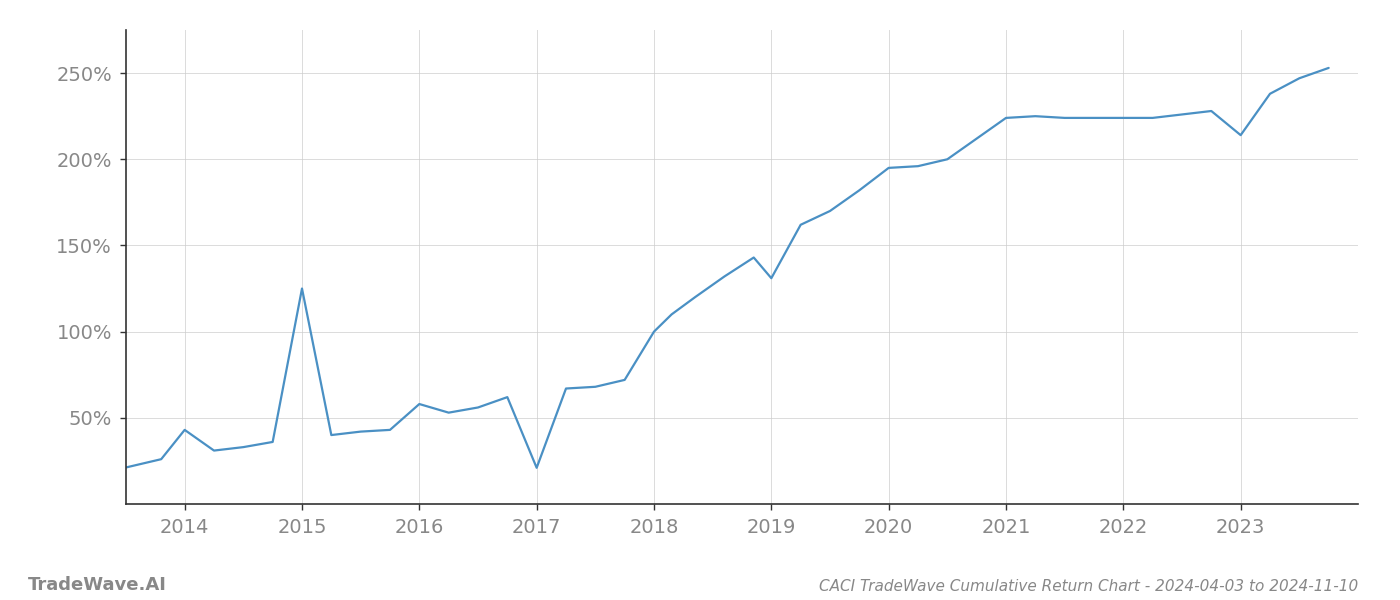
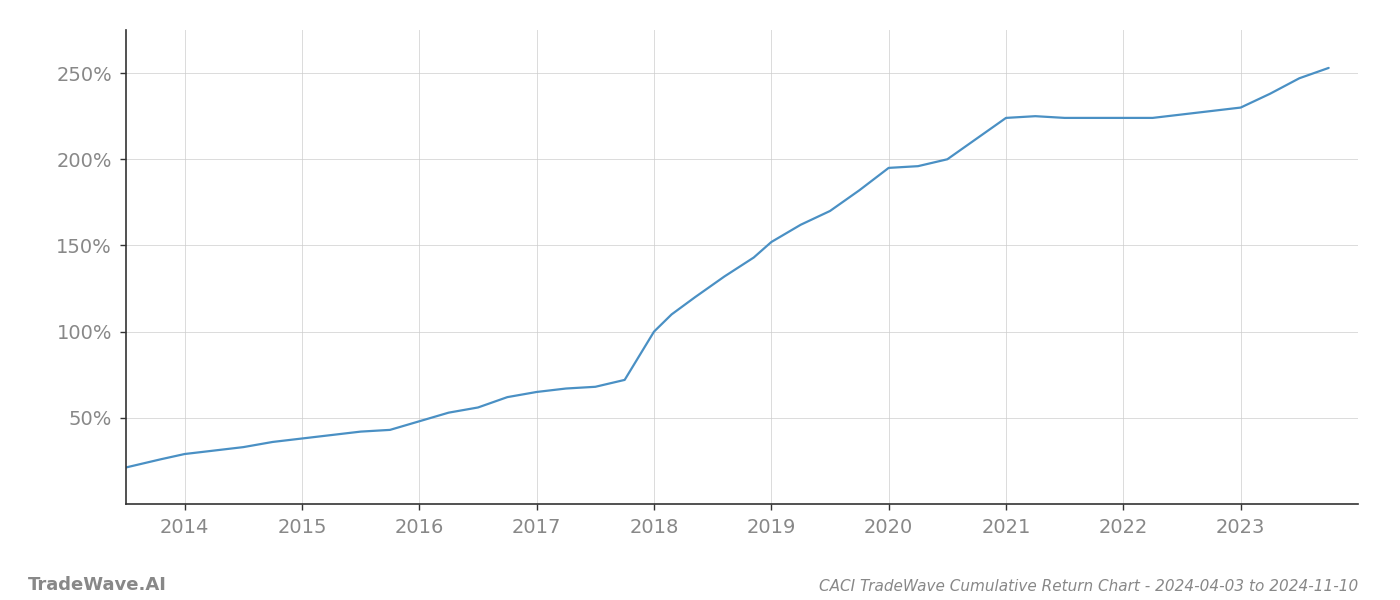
2014: 43% -> 29%
2015: 125% -> 38%
2016: 58% -> 48%
2017: 21% -> 65%
2019: 131% -> 152%
2023: 214% -> 230%
